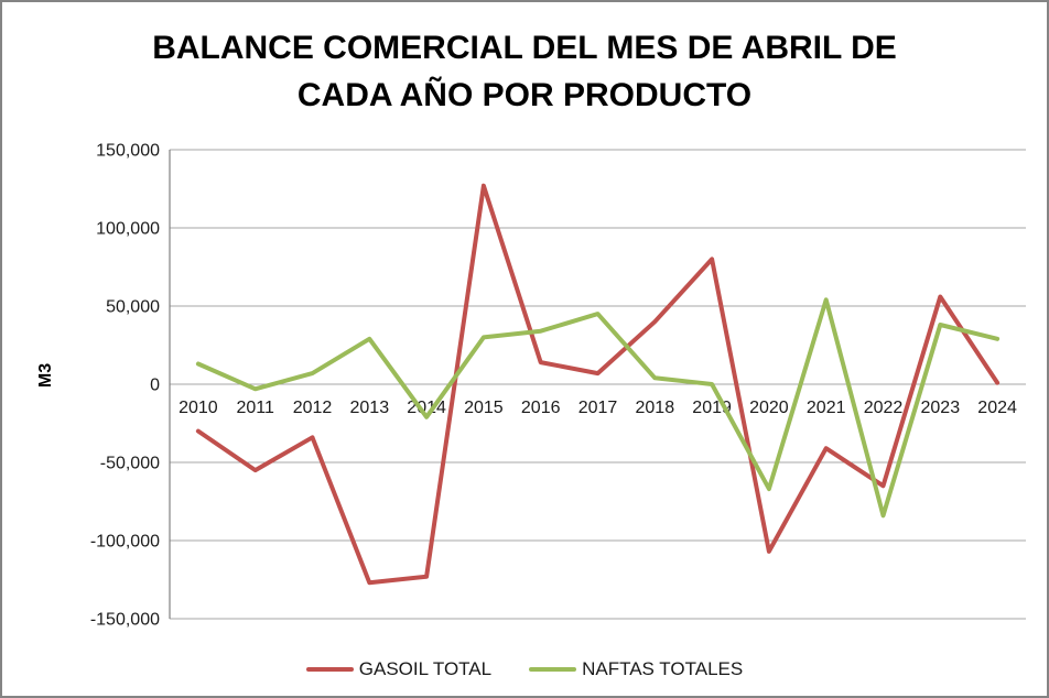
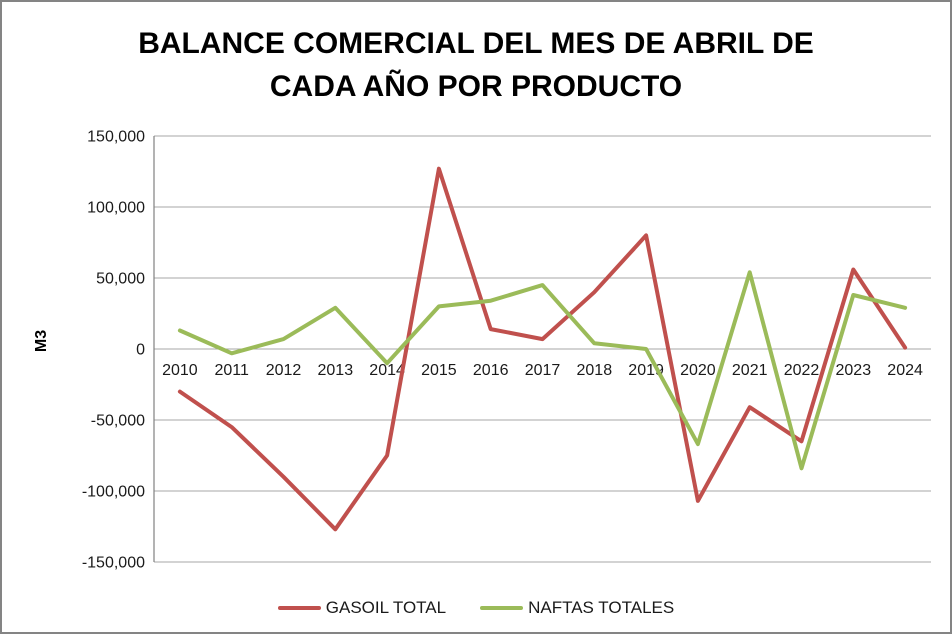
GASOIL TOTAL/2012: -34000 -> -90000
GASOIL TOTAL/2014: -123000 -> -75000
NAFTAS TOTALES/2014: -21000 -> -10000
